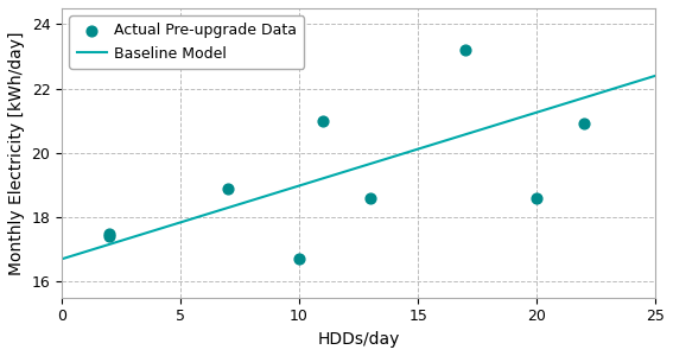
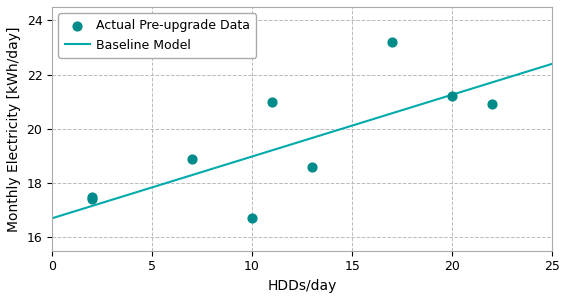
20: 18.6 -> 21.2
